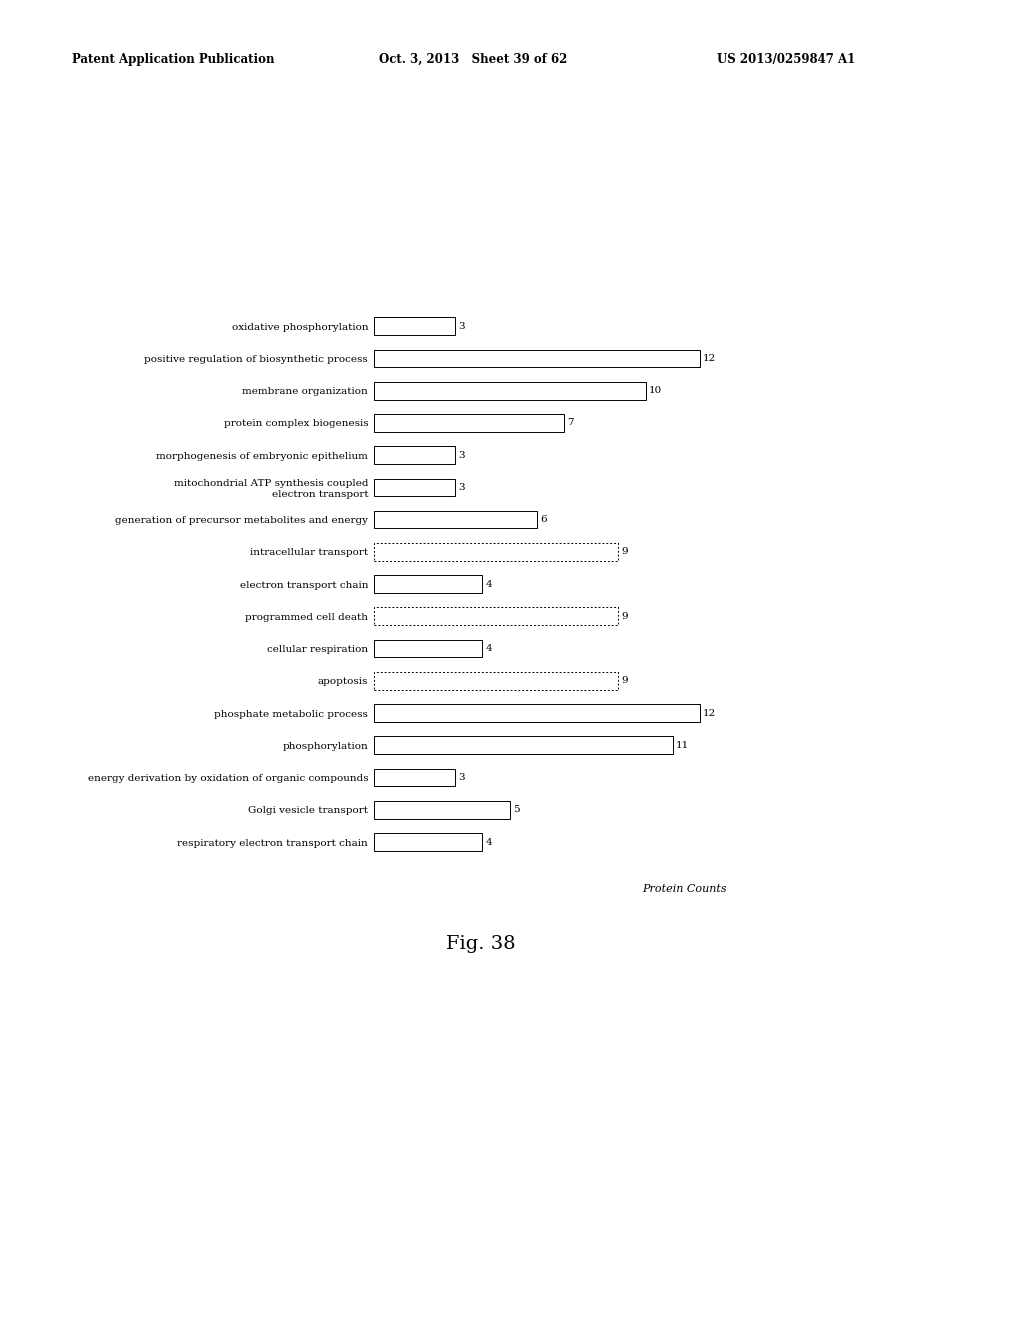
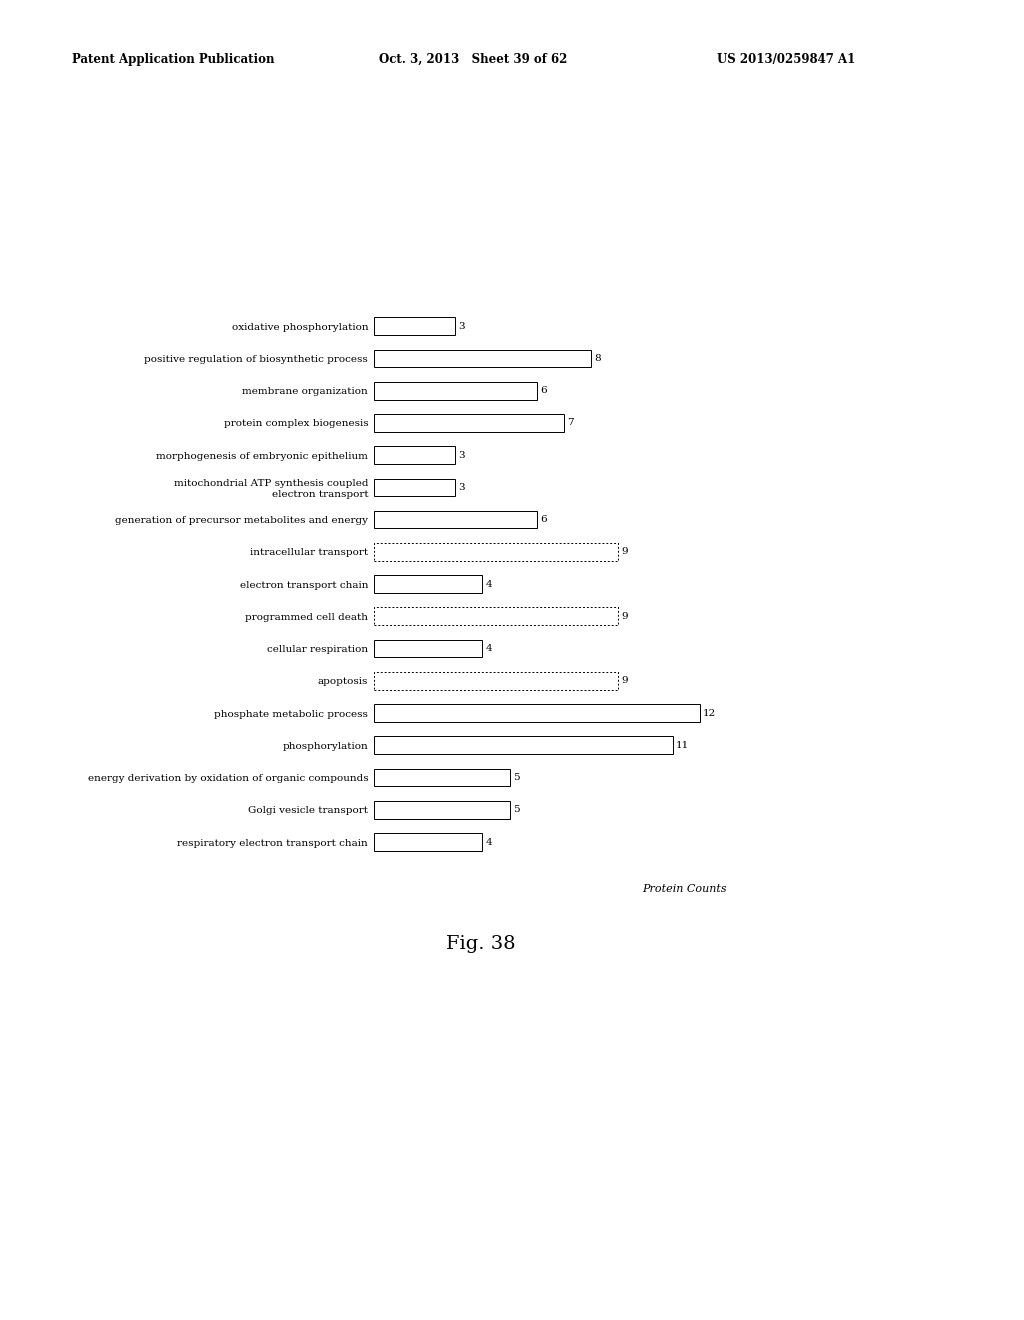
positive regulation of biosynthetic process: 12 -> 8
membrane organization: 10 -> 6
energy derivation by oxidation of organic compounds: 3 -> 5
